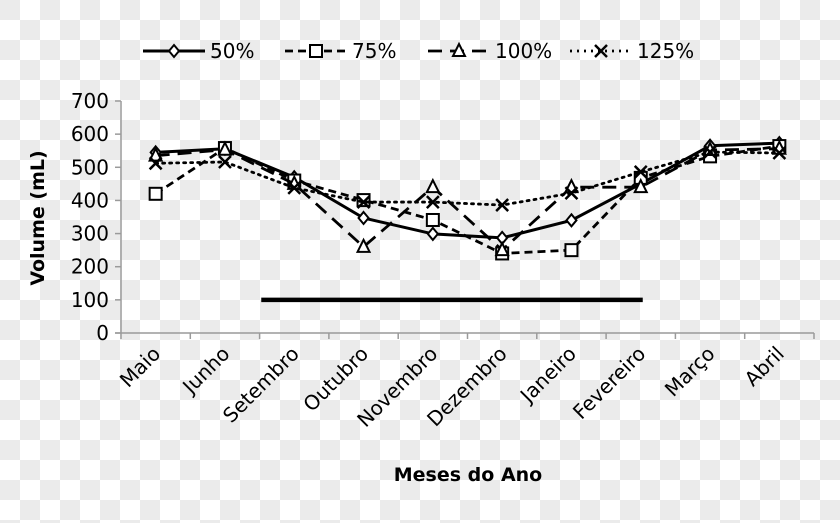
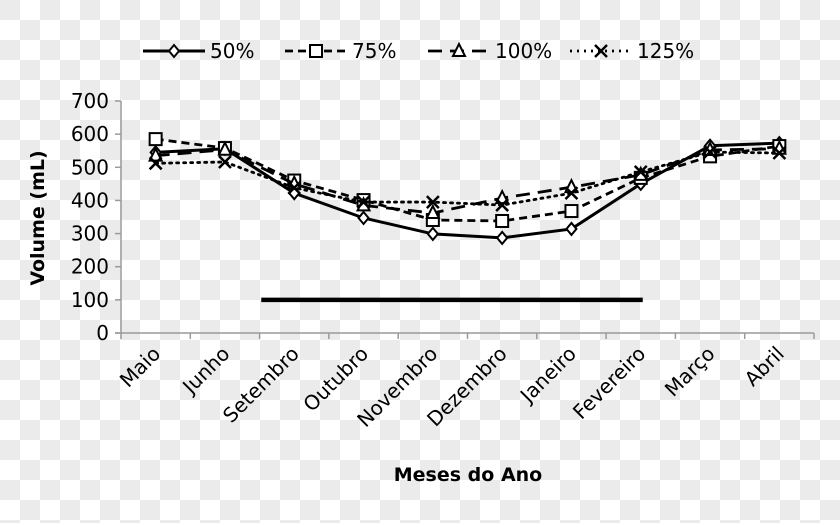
75%/Maio: 420 -> 580
50%/Setembro: 470 -> 420
100%/Outubro: 260 -> 380
100%/Novembro: 440 -> 360
75%/Dezembro: 240 -> 340
100%/Dezembro: 250 -> 410
50%/Janeiro: 340 -> 310
75%/Janeiro: 250 -> 370
100%/Fevereiro: 440 -> 480
